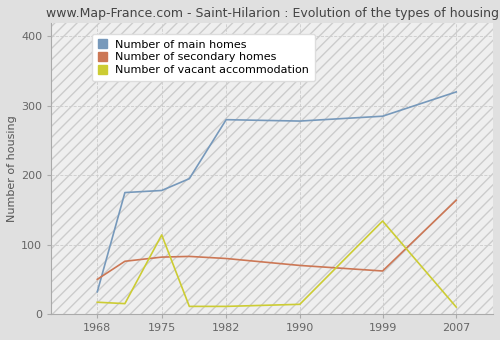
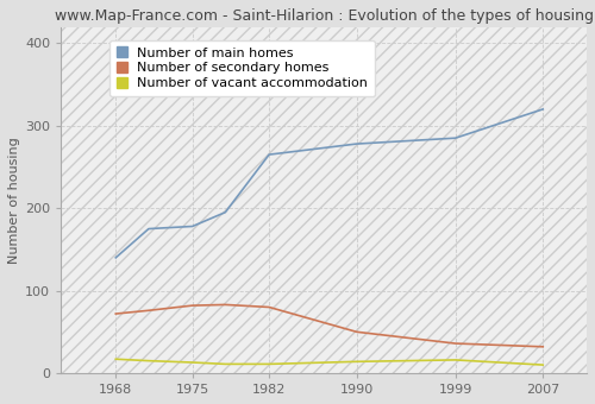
Number of main homes/1968: 32 -> 140
Number of secondary homes/1968: 50 -> 72
Number of vacant accommodation/1975: 114 -> 13
Number of main homes/1982: 280 -> 265
Number of secondary homes/1990: 70 -> 50
Number of secondary homes/1999: 62 -> 36
Number of vacant accommodation/1999: 134 -> 16
Number of secondary homes/2007: 164 -> 32
